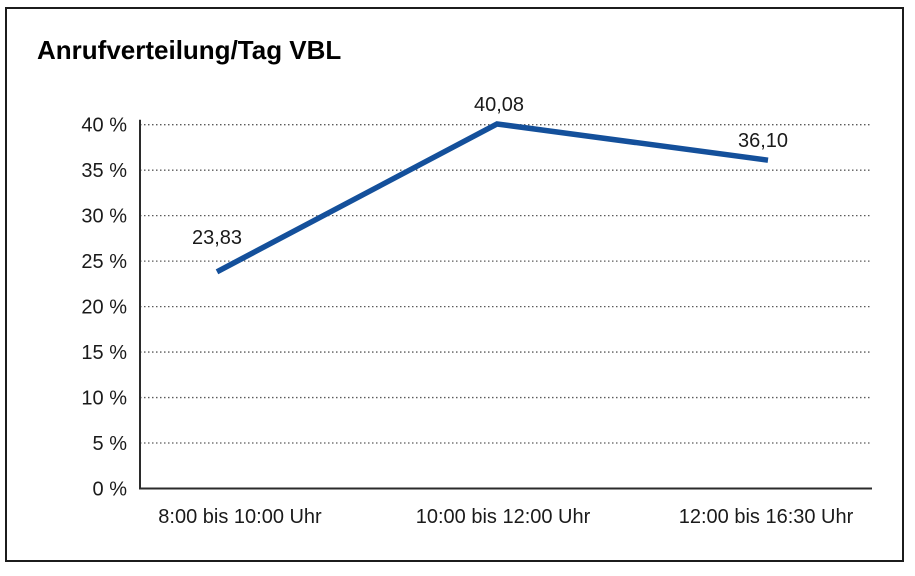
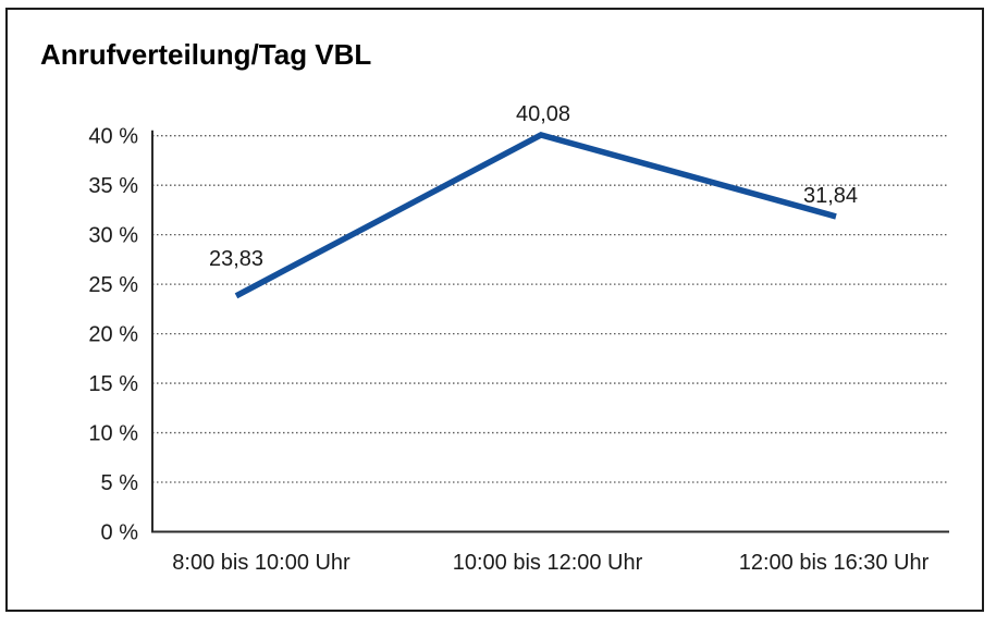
12:00 bis 16:30 Uhr: 36,10 -> 31,84
